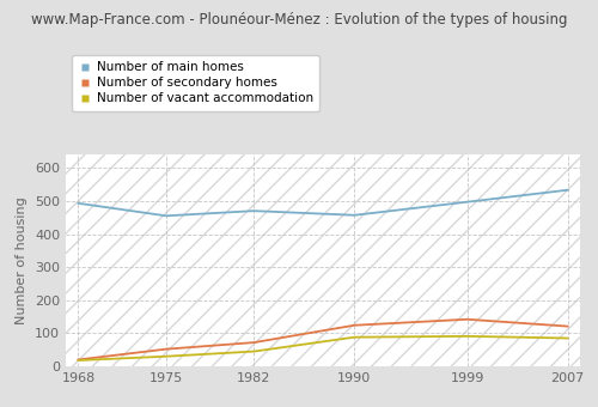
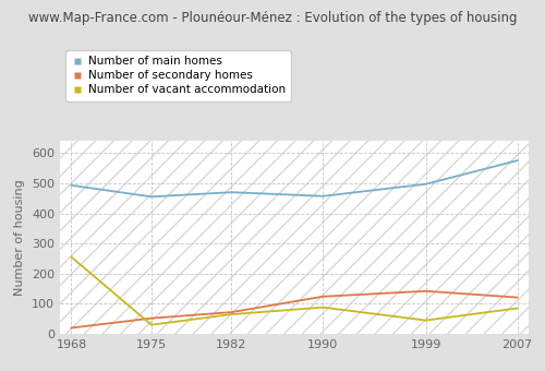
Number of vacant accommodation/1968: 18 -> 255
Number of vacant accommodation/1982: 45 -> 65
Number of vacant accommodation/1999: 91 -> 45
Number of main homes/2007: 533 -> 575
